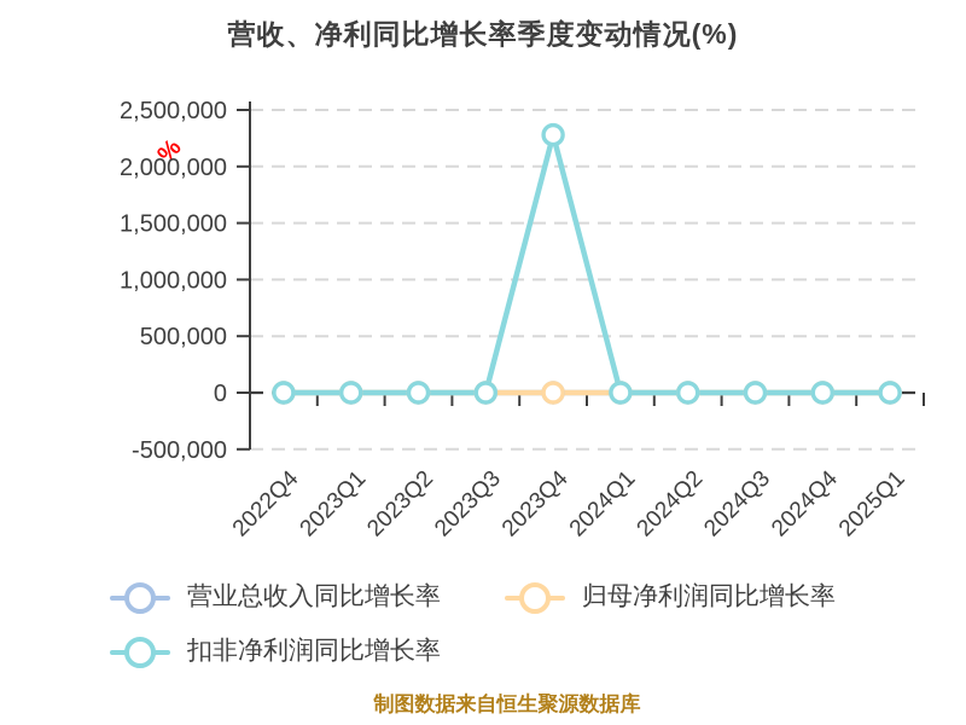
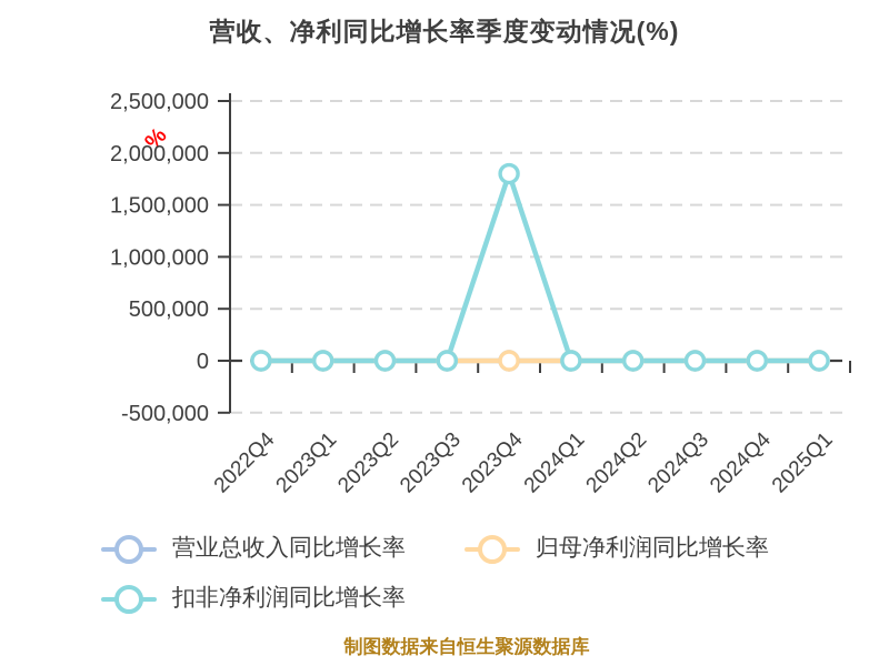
扣非净利润同比增长率/2023Q4: 2300000 -> 1800000
